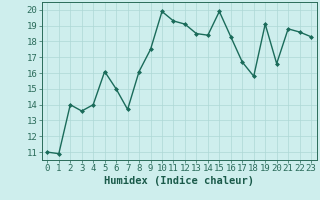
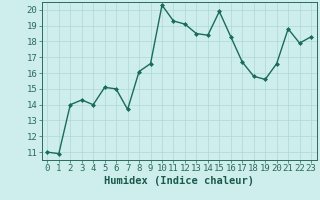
3: 13.6 -> 14.3
5: 16.1 -> 15.1
9: 17.5 -> 16.6
10: 19.9 -> 20.3
19: 19.1 -> 15.6
22: 18.6 -> 17.9
